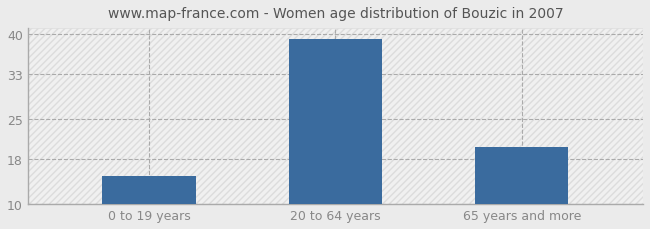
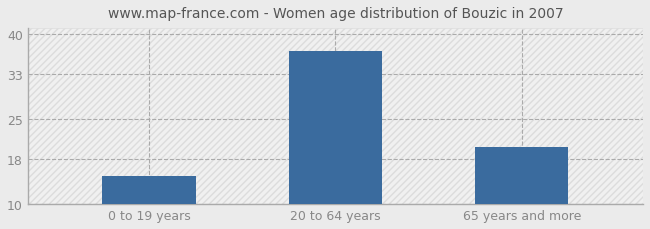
20 to 64 years: 39 -> 37
